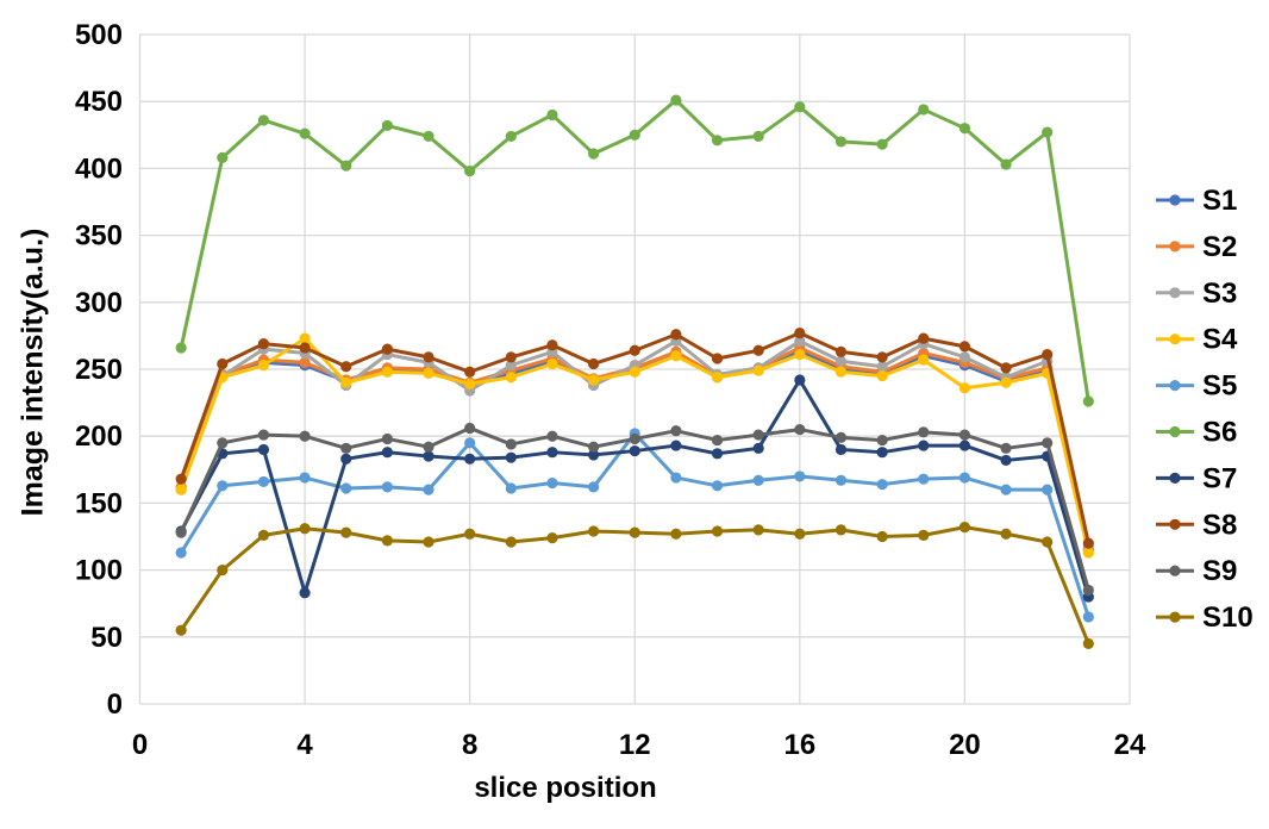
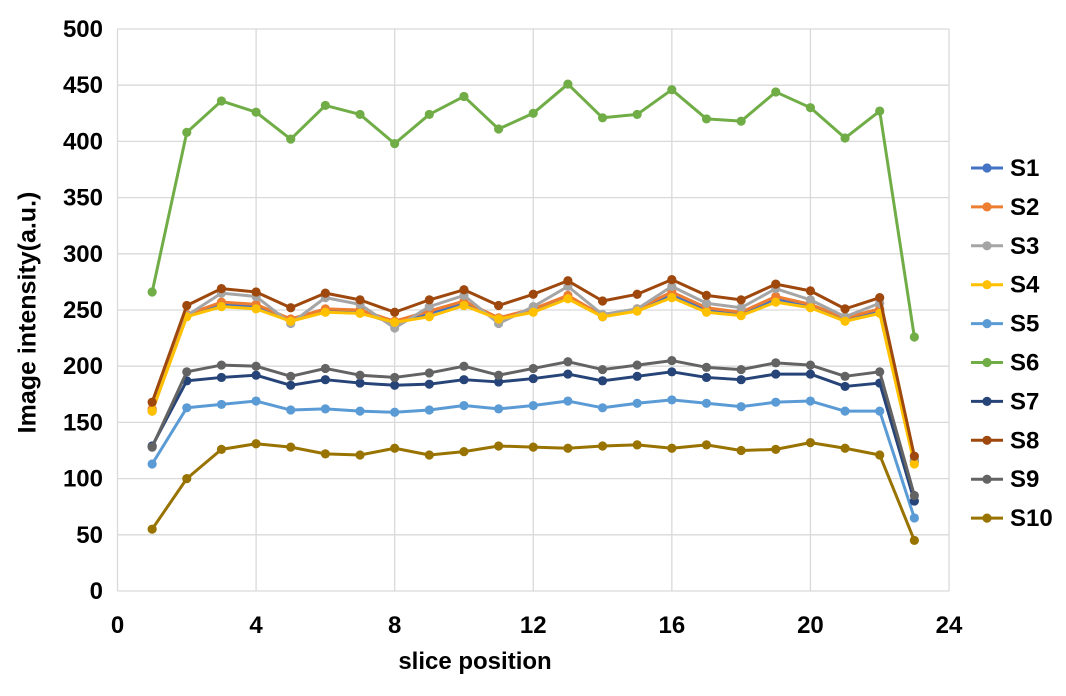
S4/4: 273 -> 251
S7/4: 83 -> 192
S5/8: 195 -> 159
S9/8: 206 -> 190
S5/12: 202 -> 165
S7/16: 242 -> 195
S4/20: 236 -> 252
